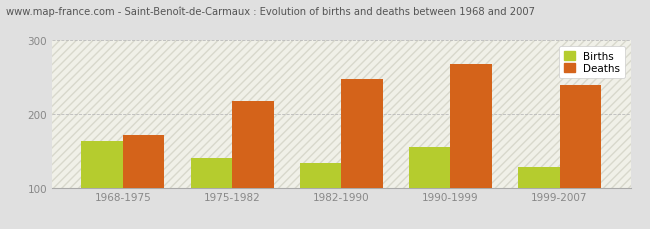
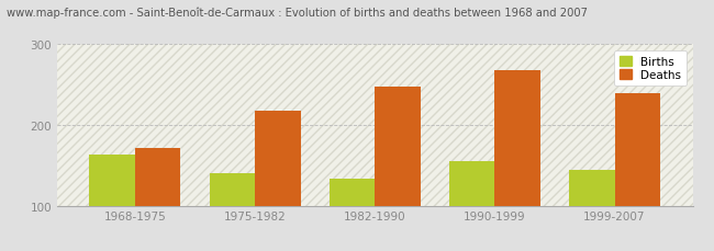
Births/1999-2007: 128 -> 144
